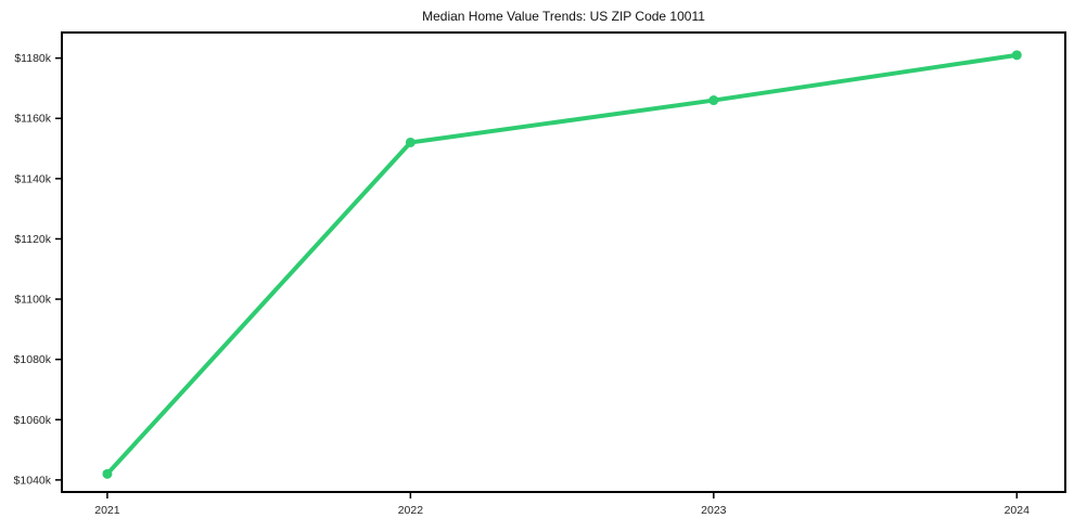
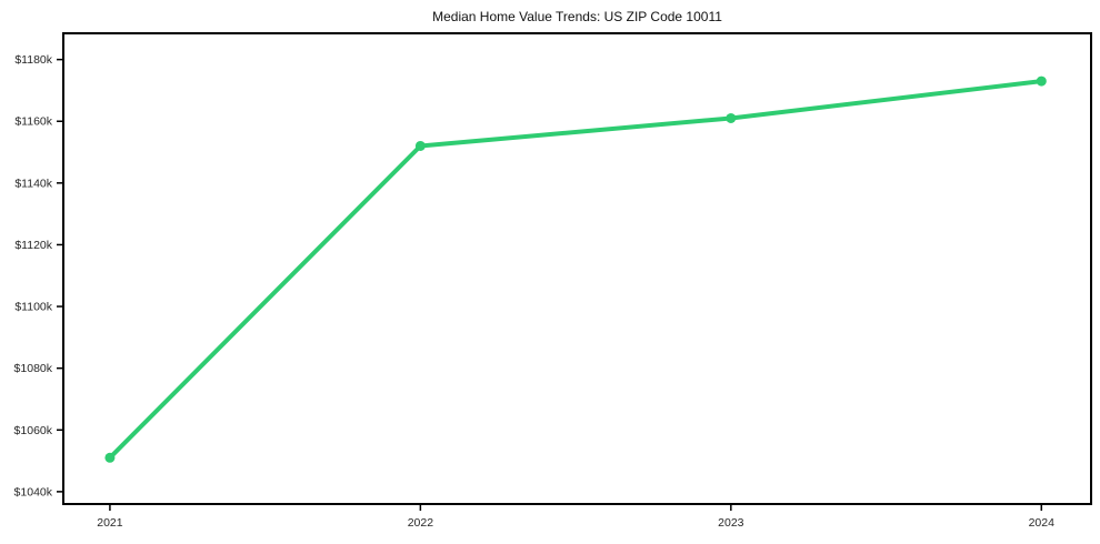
2021: $1042k -> $1051k
2023: $1166k -> $1161k
2024: $1181k -> $1173k
